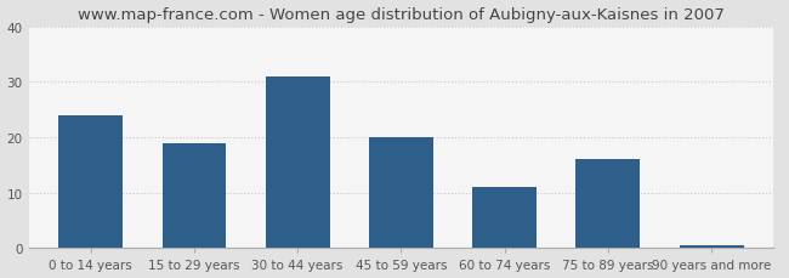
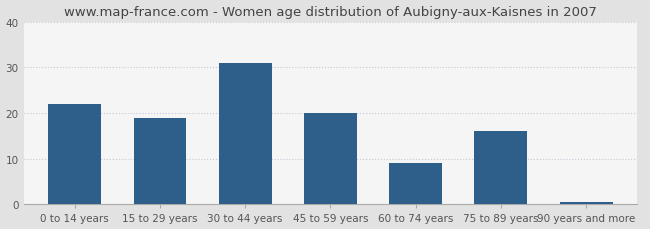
0 to 14 years: 24.0 -> 22.0
60 to 74 years: 11.0 -> 9.0
